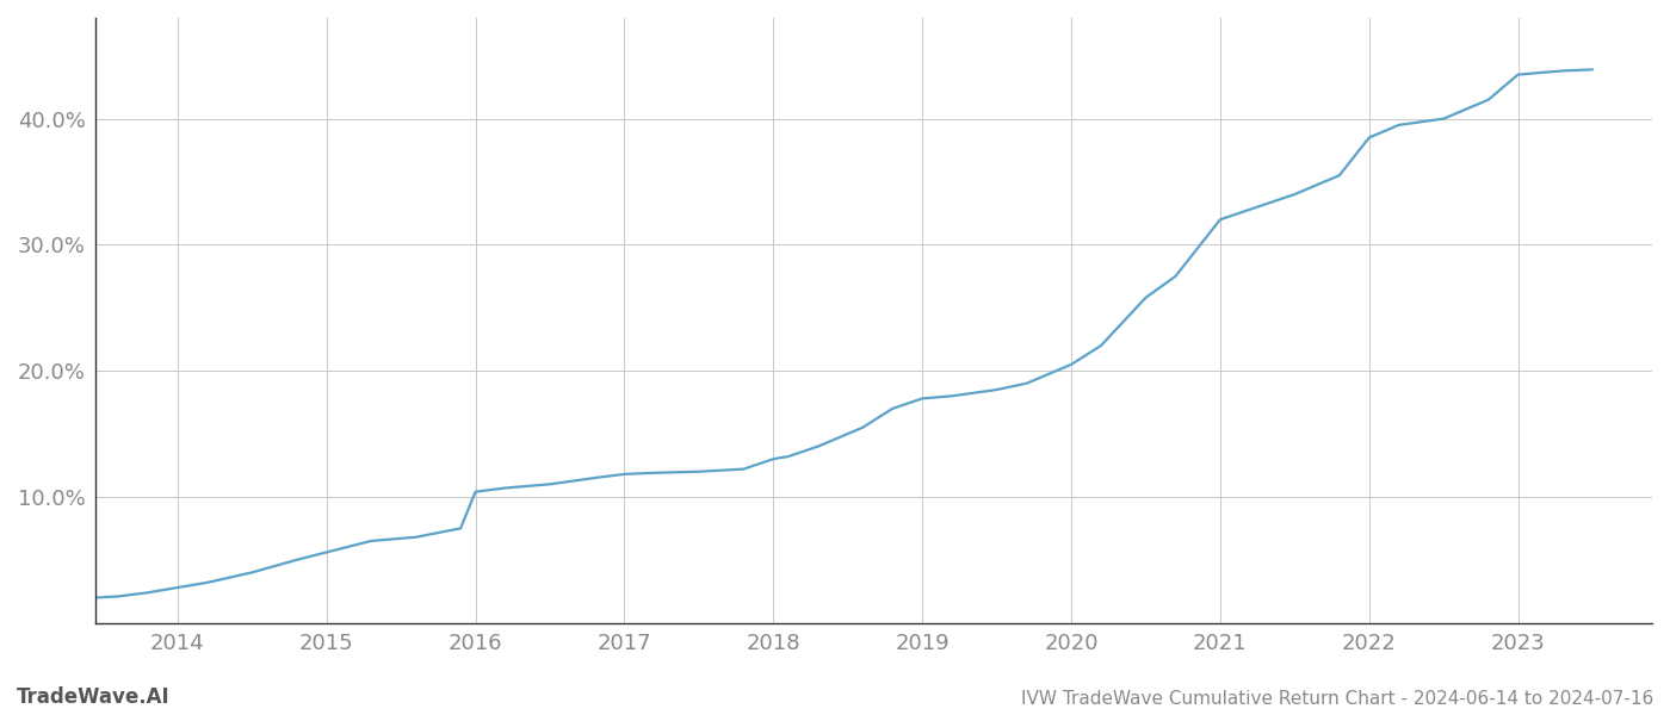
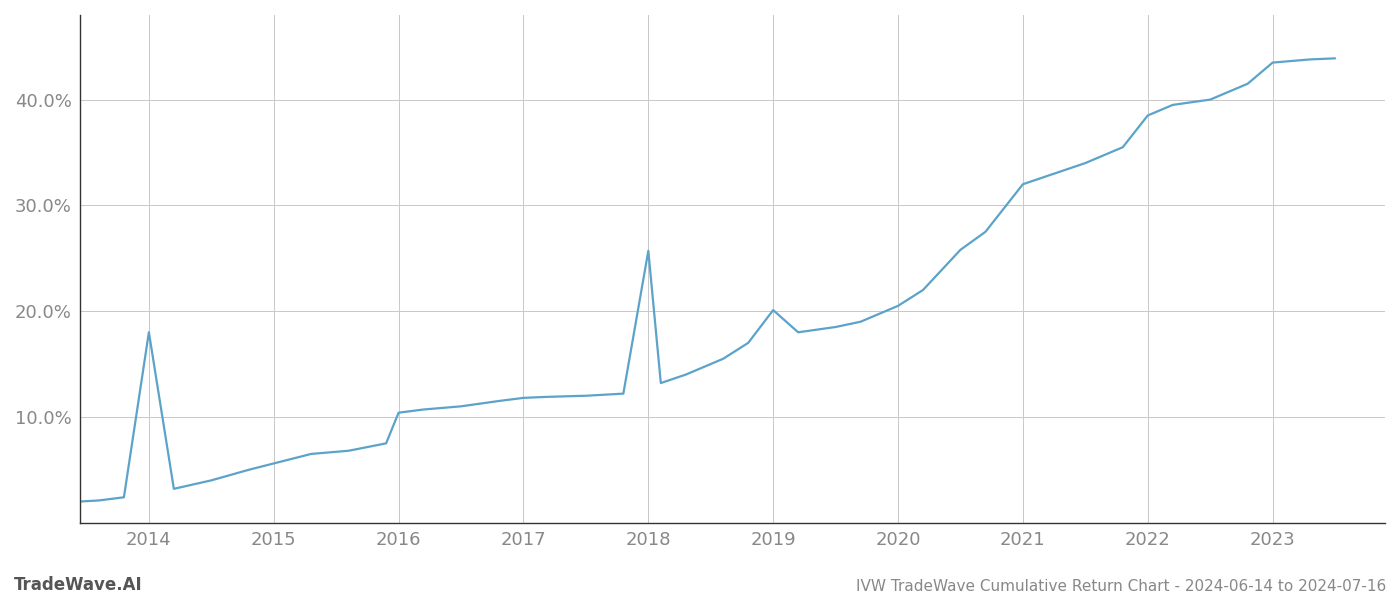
2014: 2.8% -> 18.0%
2018: 13.0% -> 25.7%
2019: 17.8% -> 20.1%
